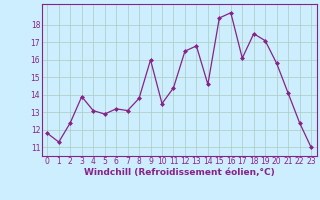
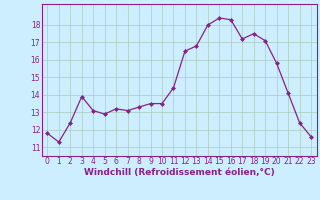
8: 13.8 -> 13.3
9: 16.0 -> 13.5
14: 14.6 -> 18.0
16: 18.7 -> 18.3
17: 16.1 -> 17.2
23: 11.0 -> 11.6
